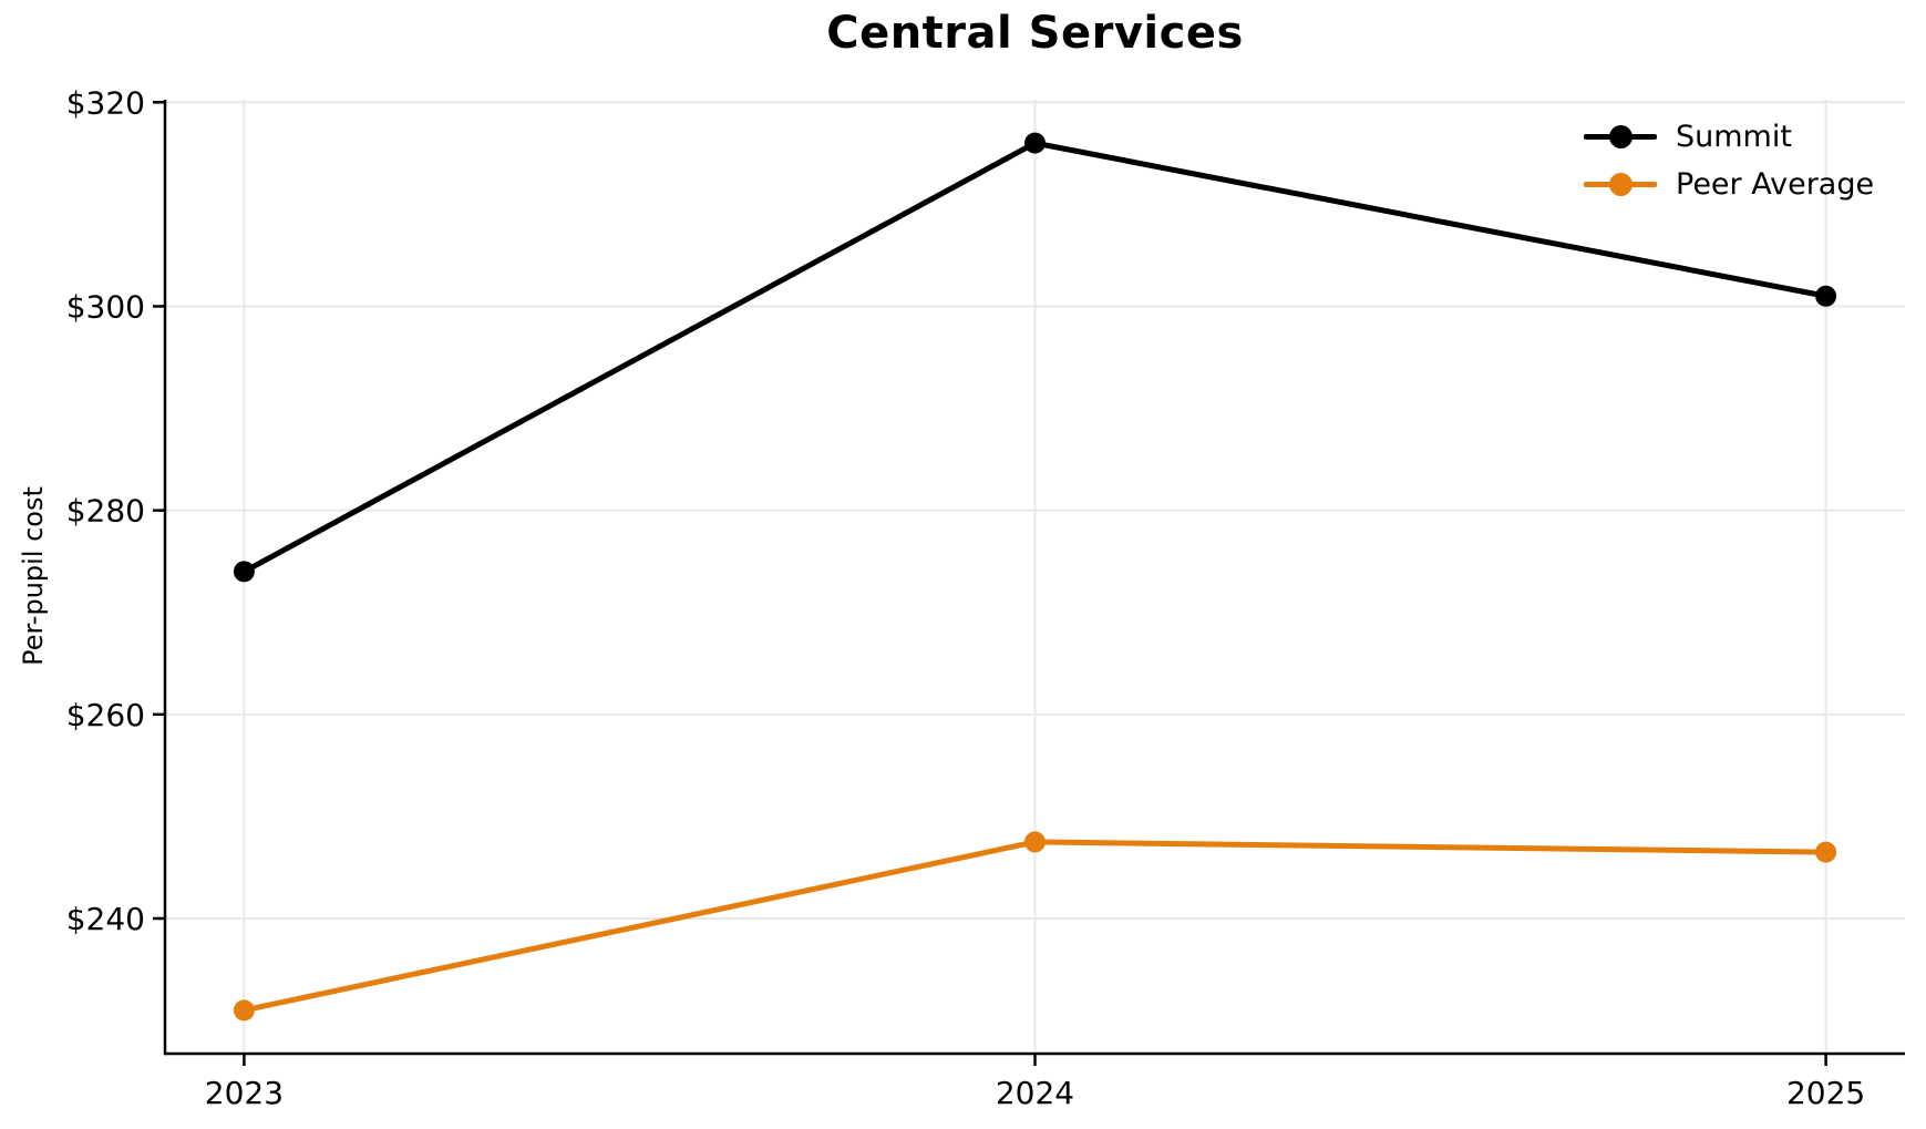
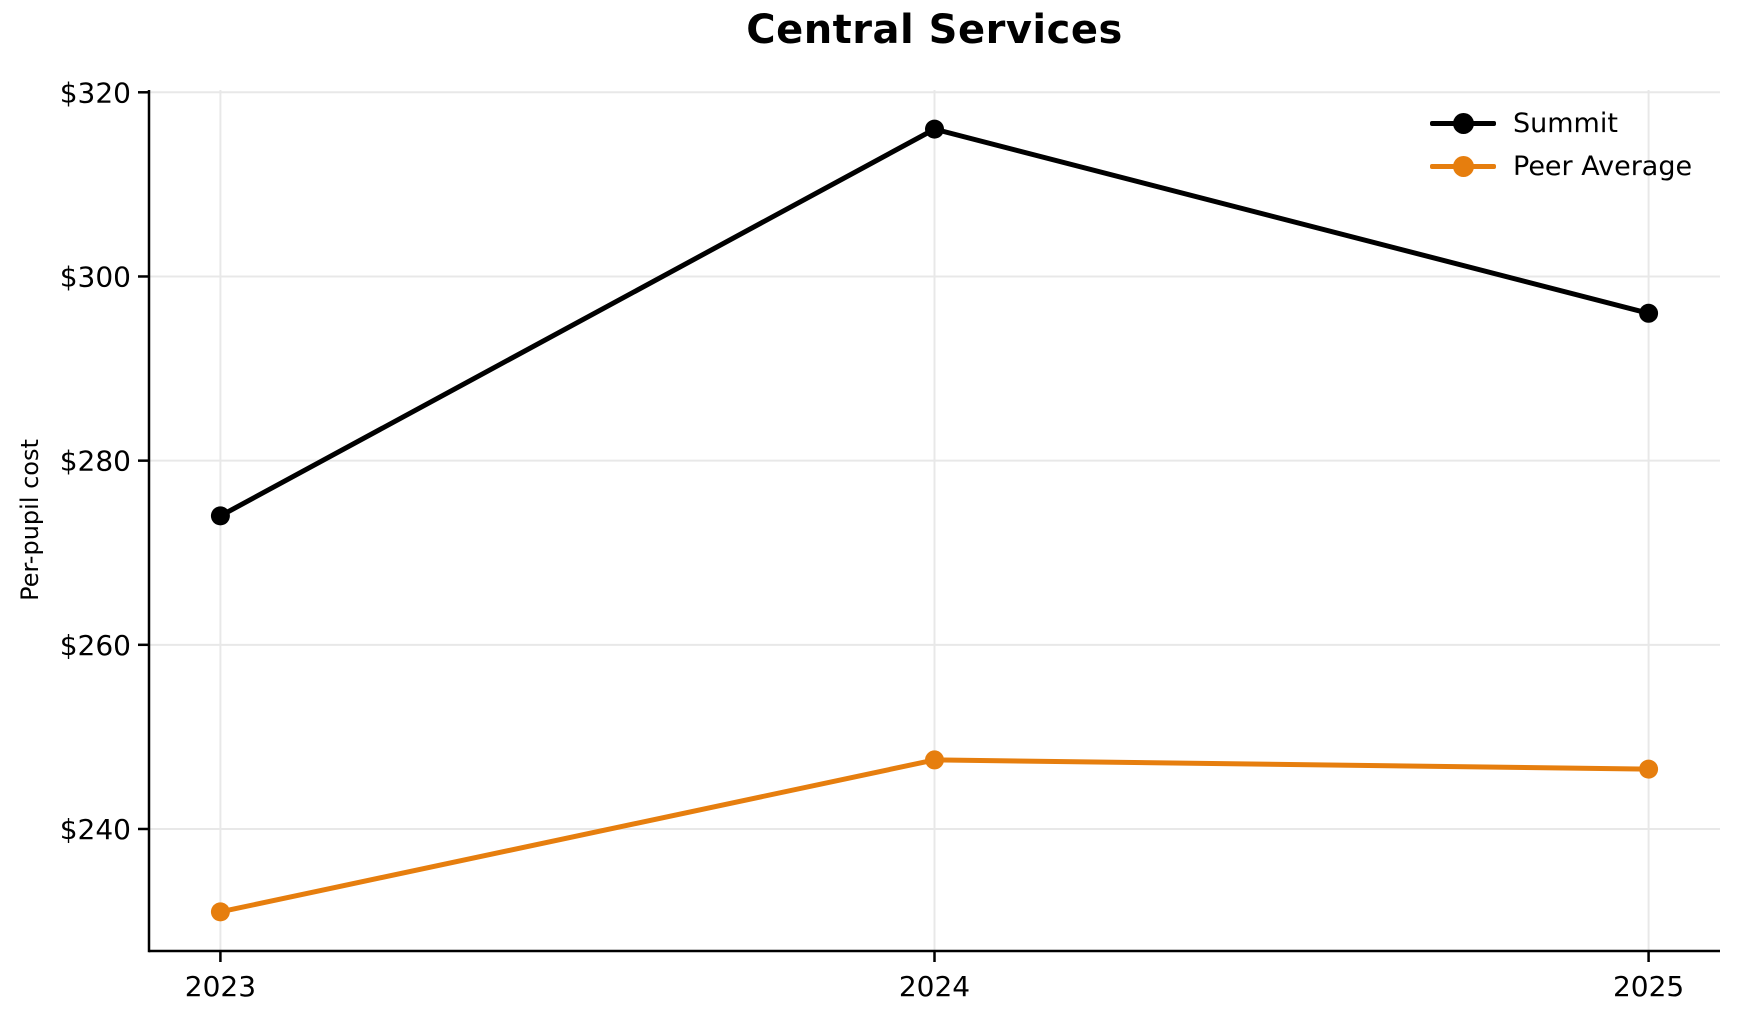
Summit/2025: $301 -> $296
